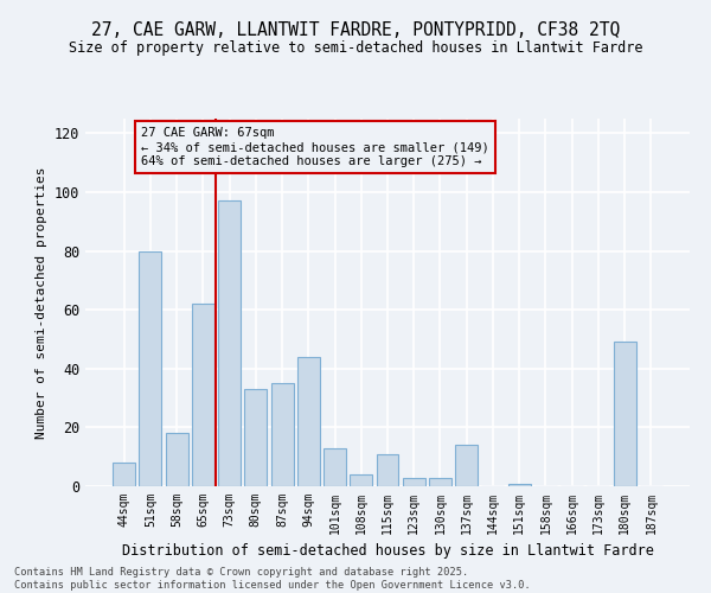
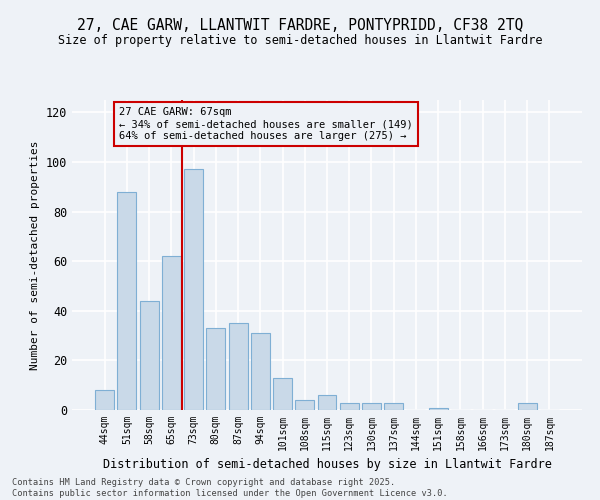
51sqm: 80 -> 88
58sqm: 18 -> 44
94sqm: 44 -> 31
115sqm: 11 -> 6
137sqm: 14 -> 3
180sqm: 49 -> 3
